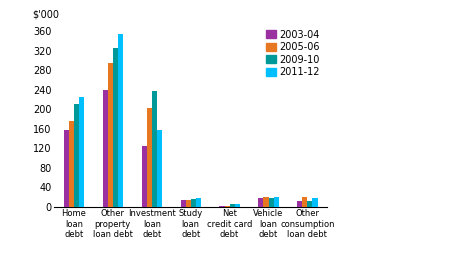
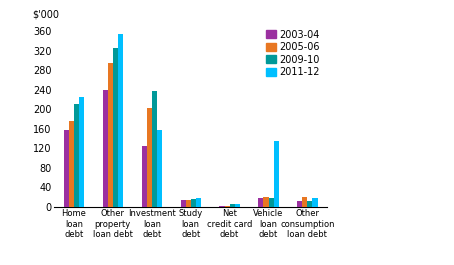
2011-12/Vehicle loan debt: 20 -> 135
